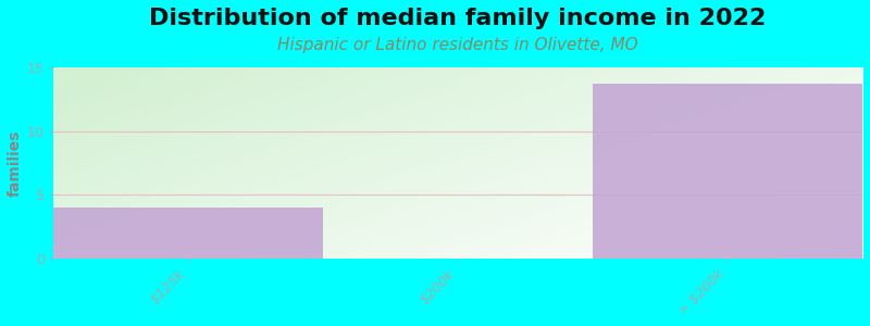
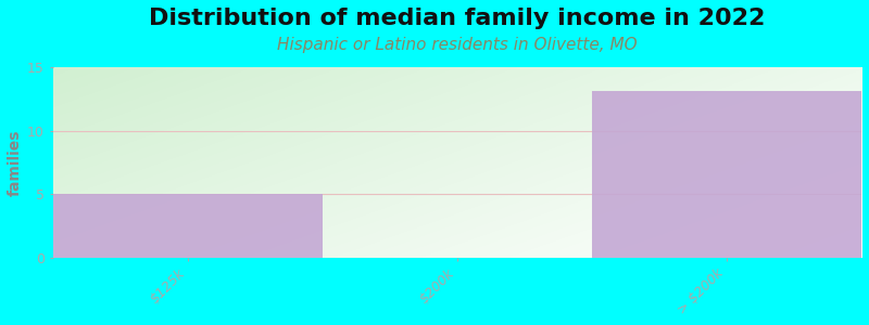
$125k: 4.0 -> 5.0
> $200k: 13.7 -> 13.1
